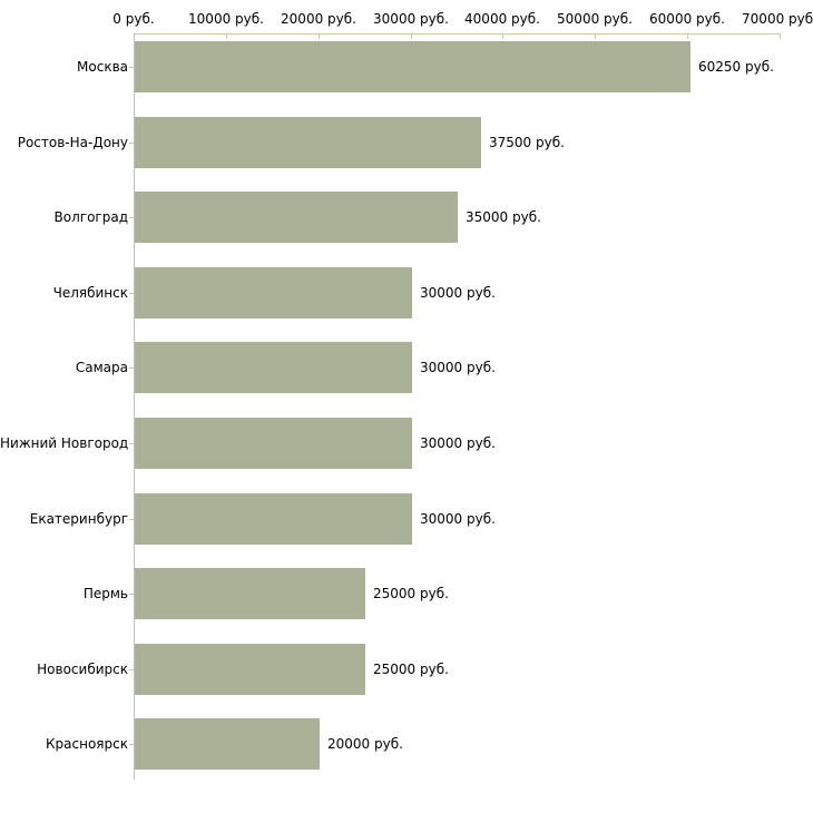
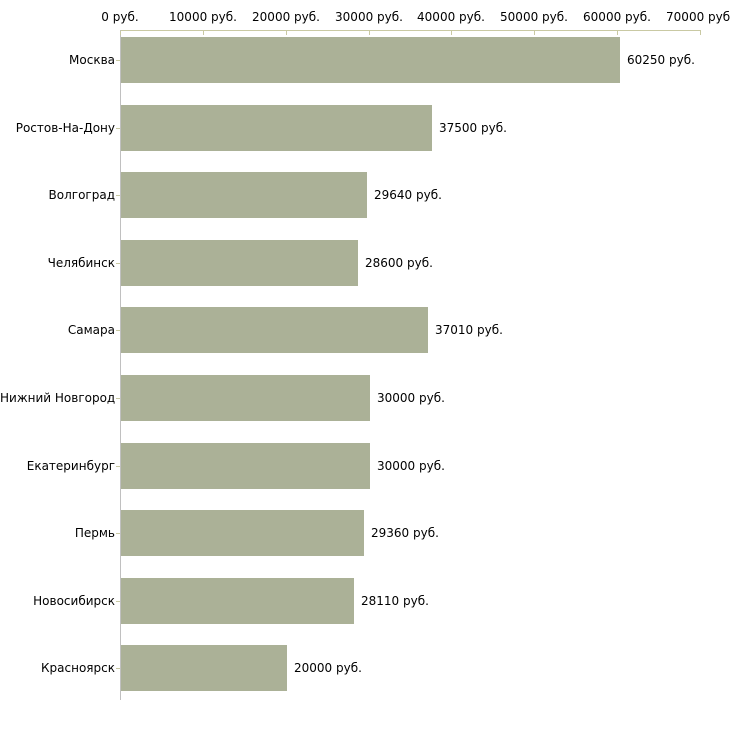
Волгоград: 35000 -> 29640
Челябинск: 30000 -> 28600
Самара: 30000 -> 37010
Пермь: 25000 -> 29360
Новосибирск: 25000 -> 28110
